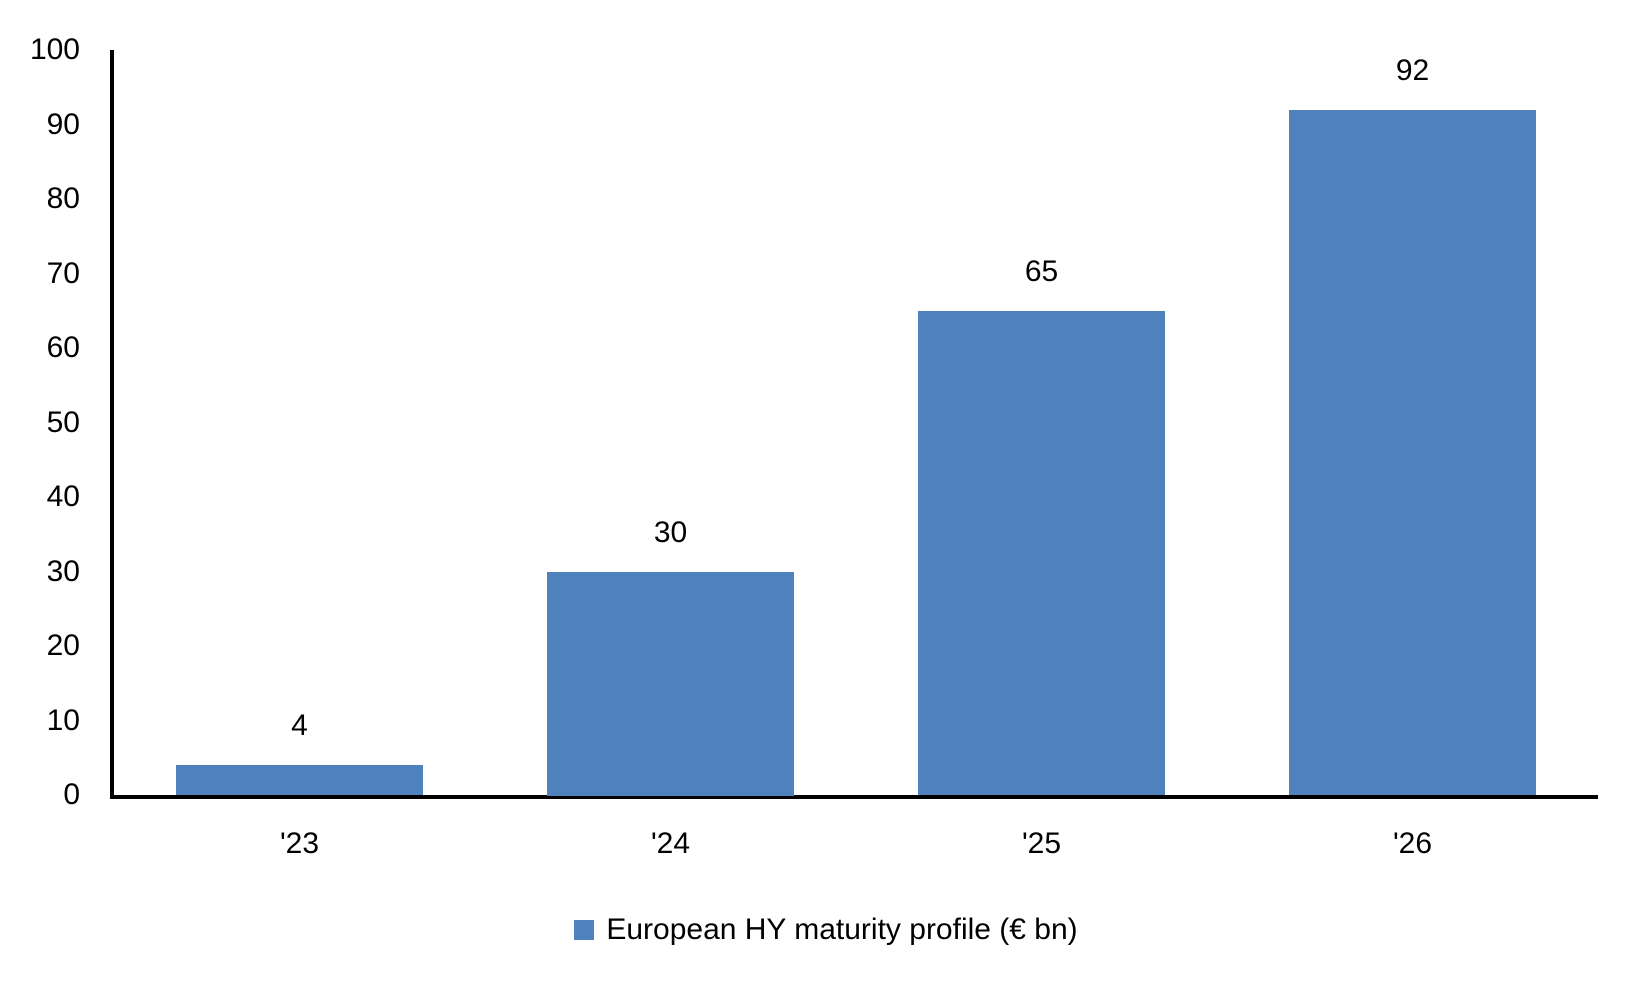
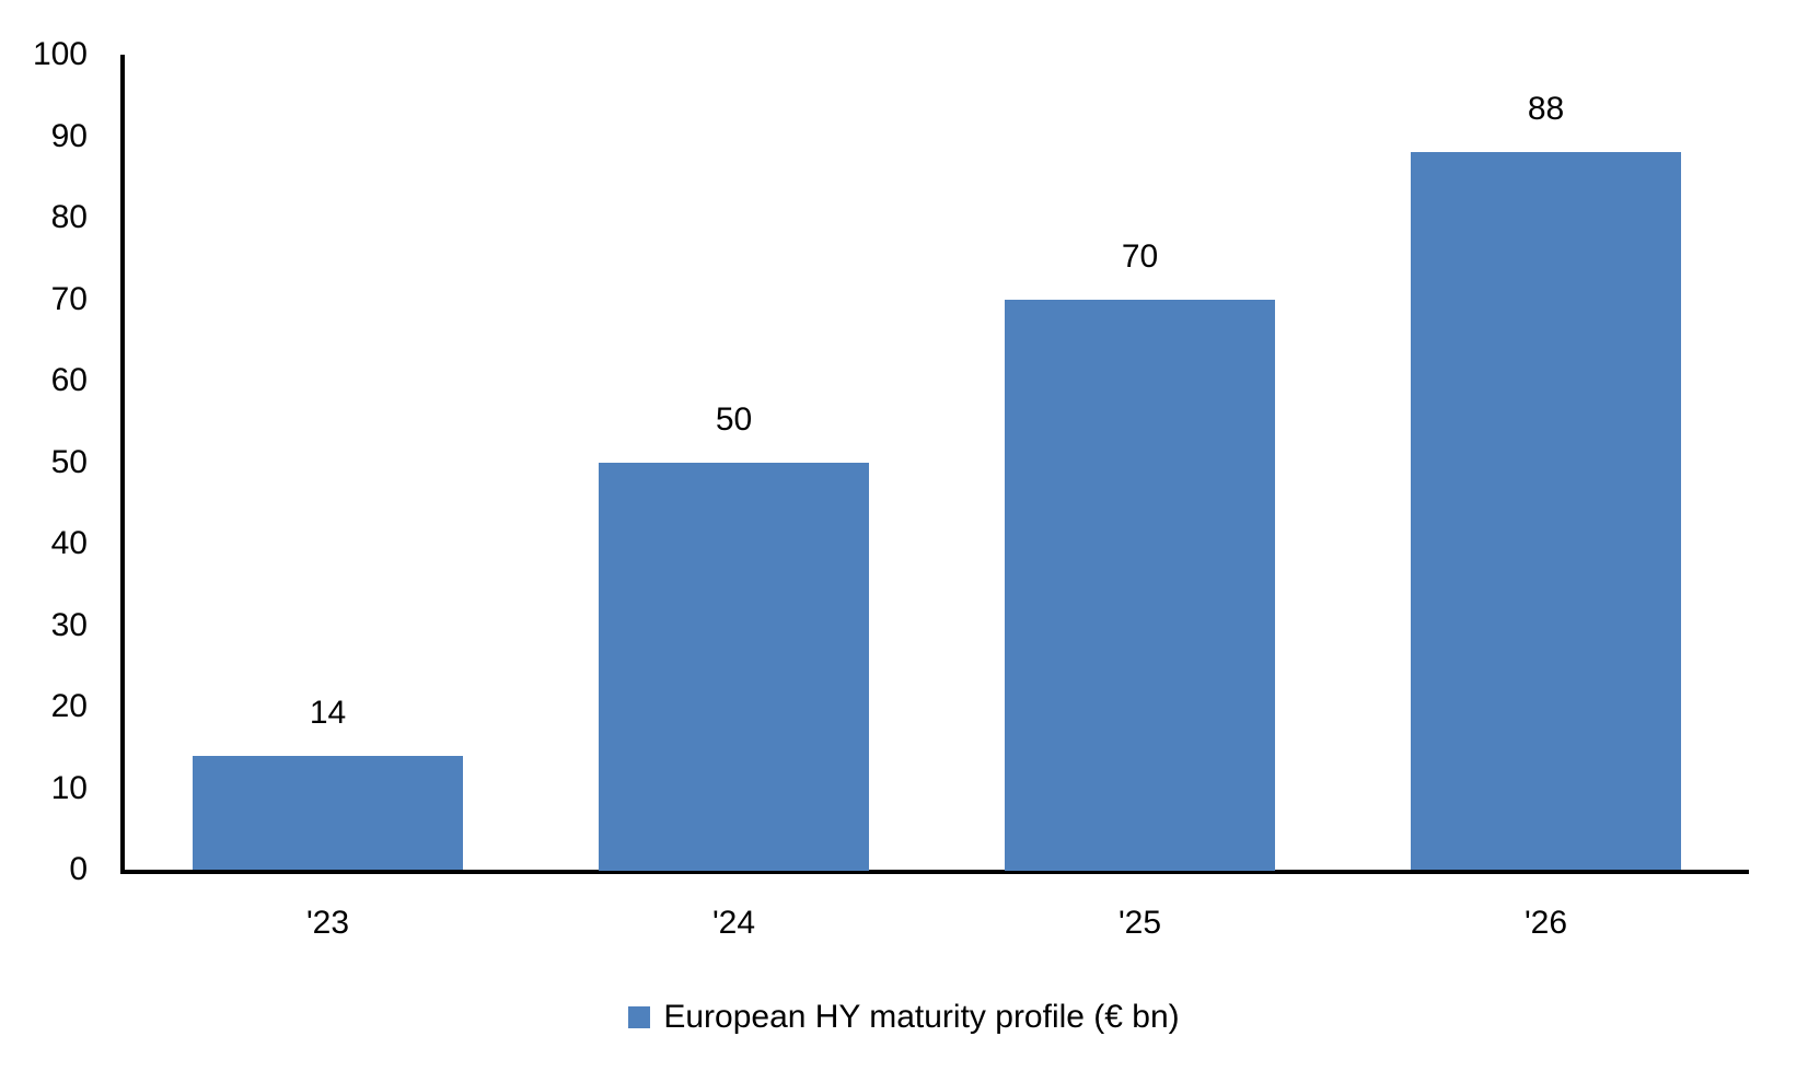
'23: 4 -> 14
'24: 30 -> 50
'25: 65 -> 70
'26: 92 -> 88
